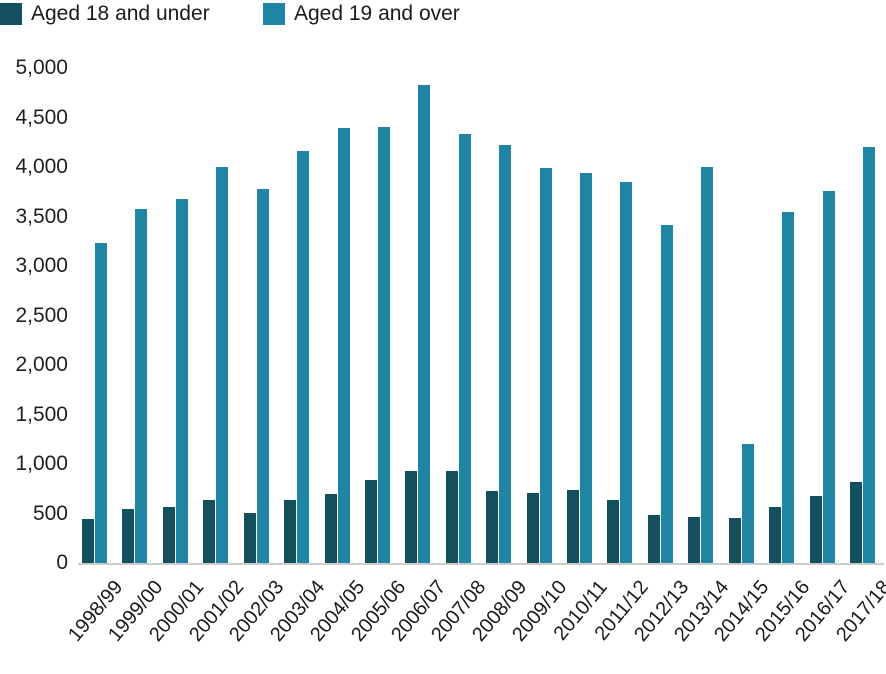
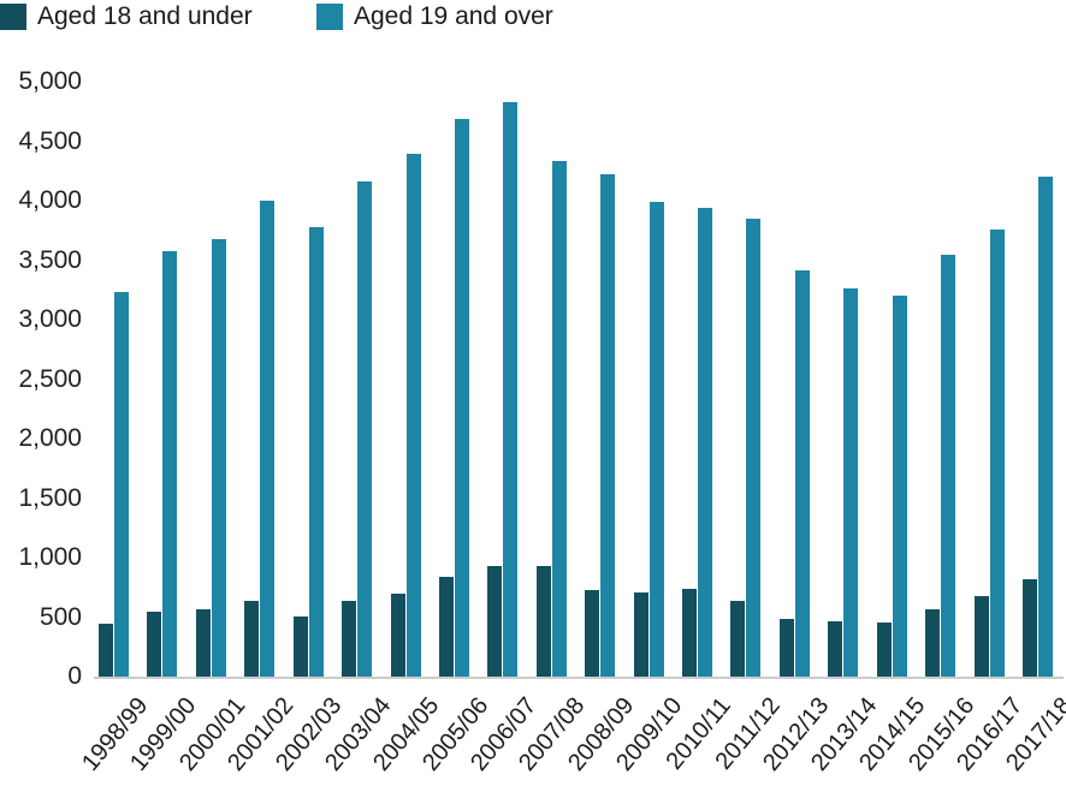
Aged 19 and over/2005/06: 4400 -> 4700
Aged 19 and over/2013/14: 4000 -> 3300
Aged 19 and over/2014/15: 1200 -> 3200
